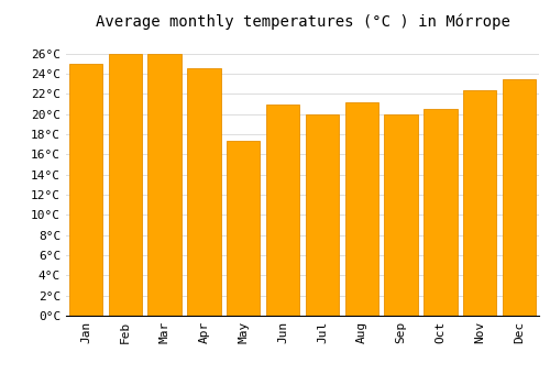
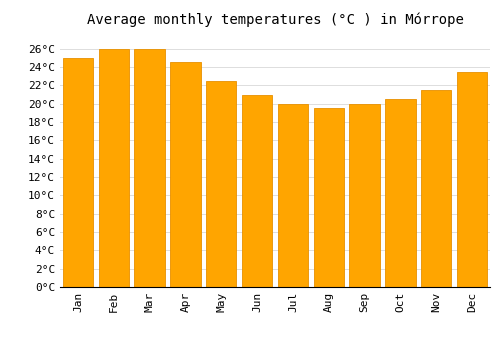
May: 17.4°C -> 22.5°C
Aug: 21.2°C -> 19.5°C
Nov: 22.4°C -> 21.5°C
